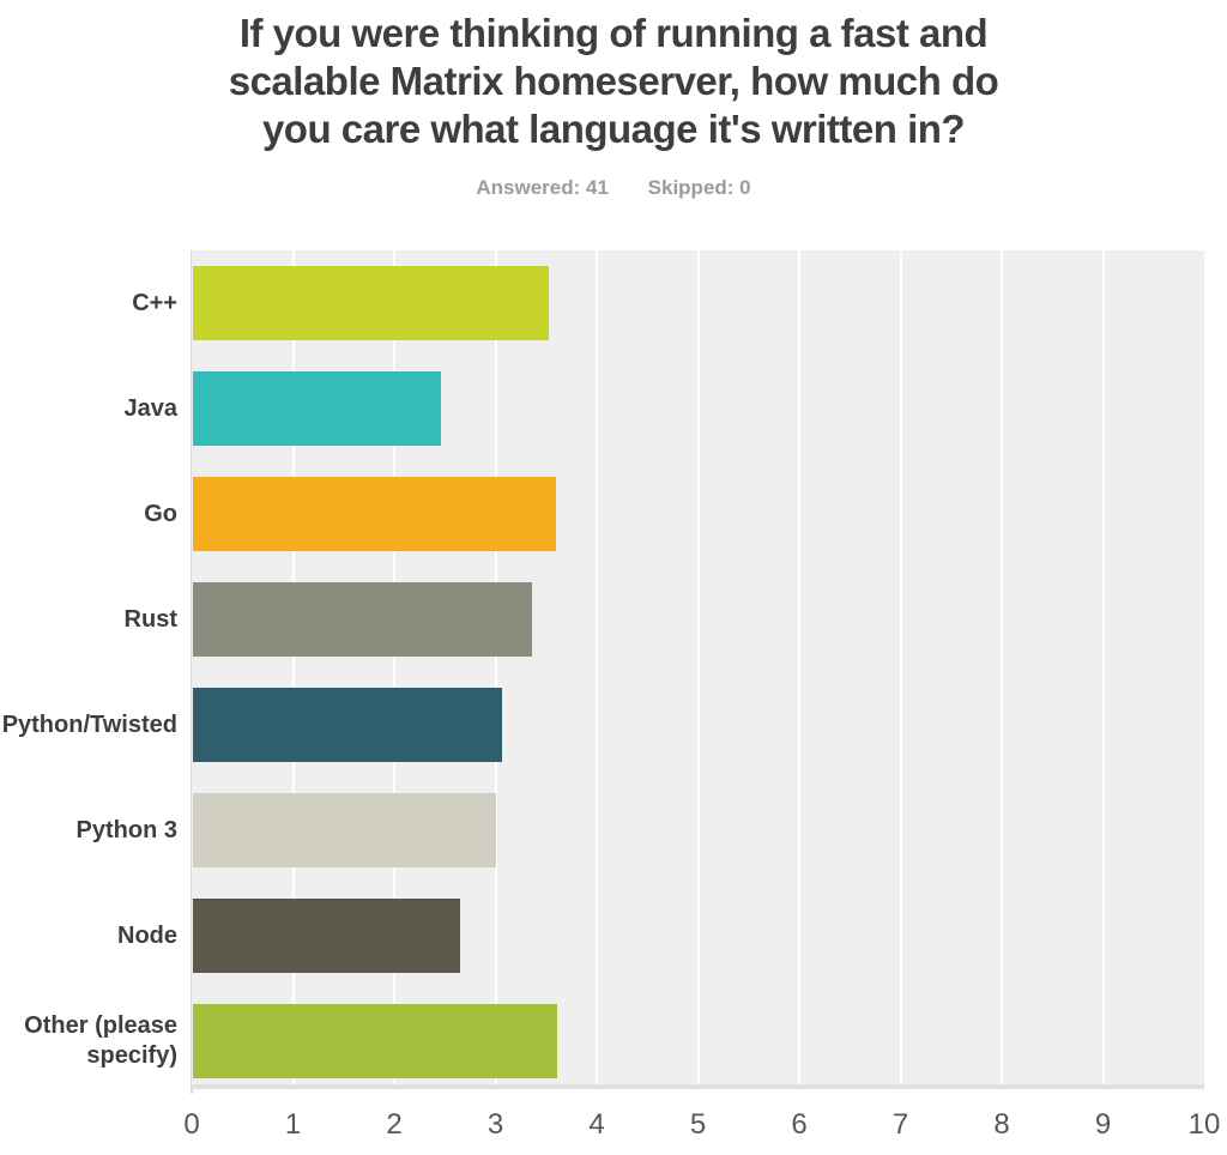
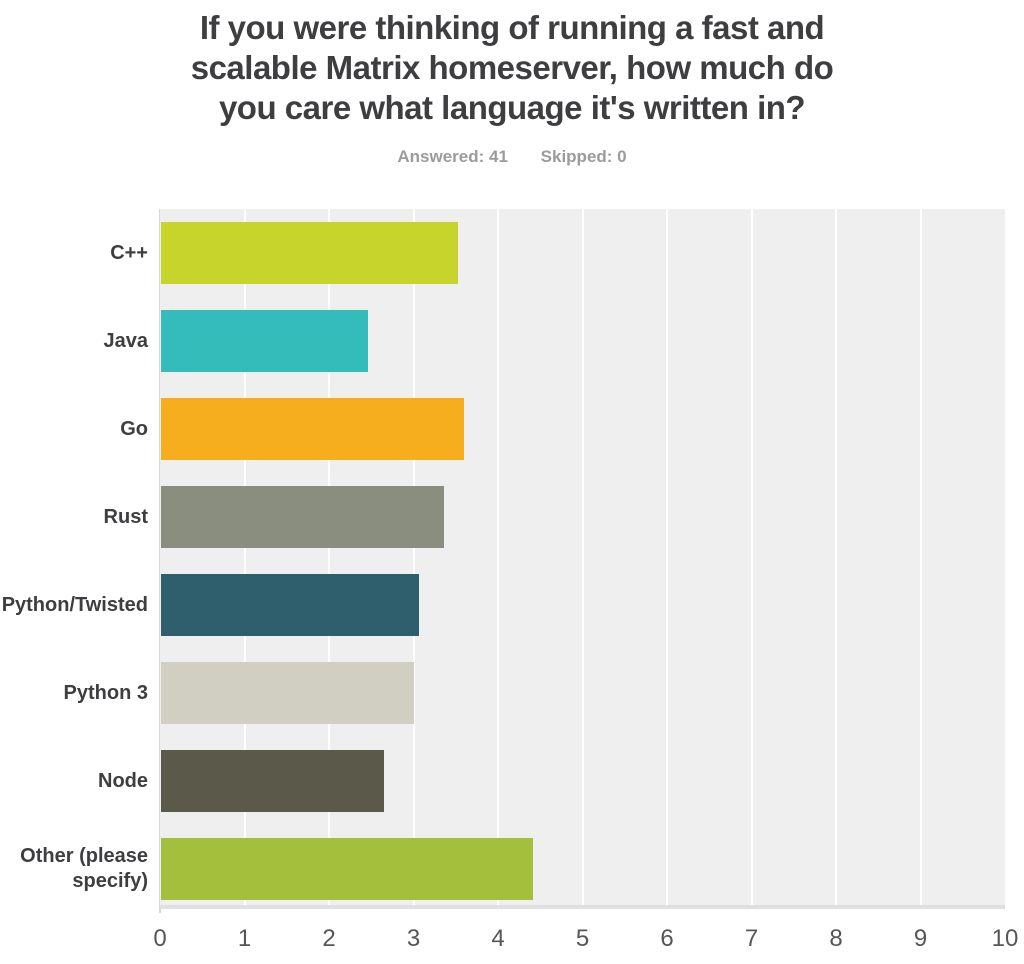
Other (please specify): 3.6 -> 4.4
